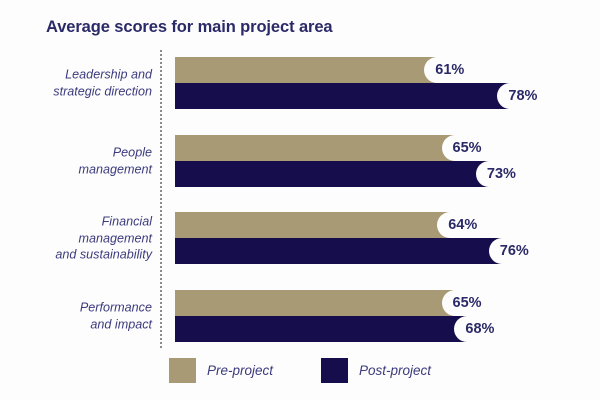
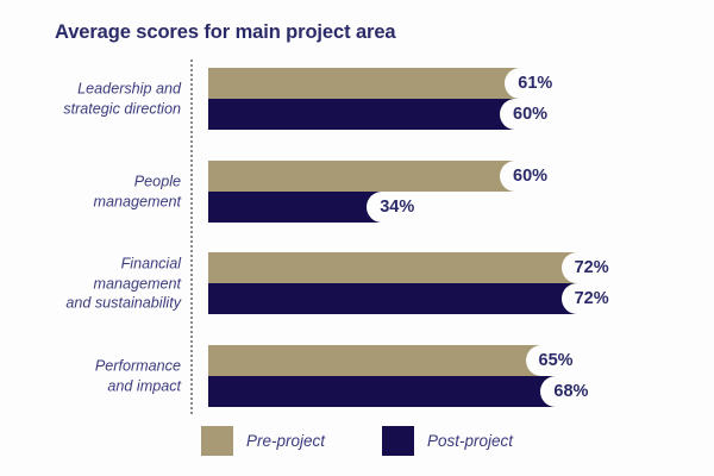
Post-project/Leadership and strategic direction: 78% -> 60%
Pre-project/People management: 65% -> 60%
Post-project/People management: 73% -> 34%
Pre-project/Financial management and sustainability: 64% -> 72%
Post-project/Financial management and sustainability: 76% -> 72%
